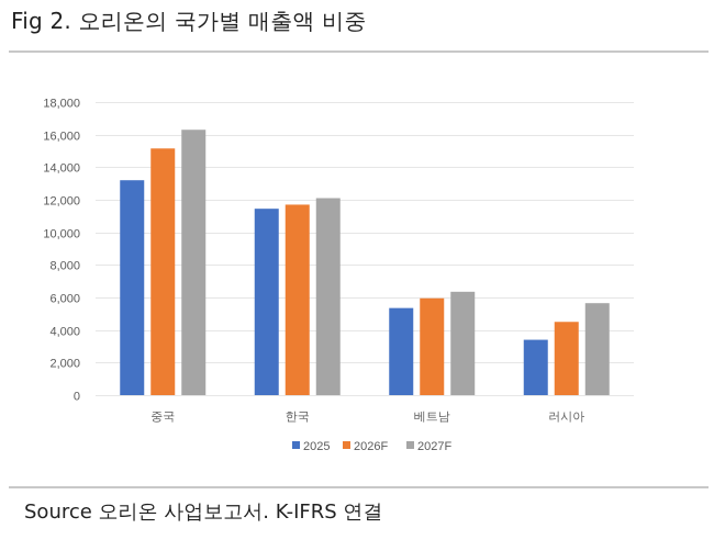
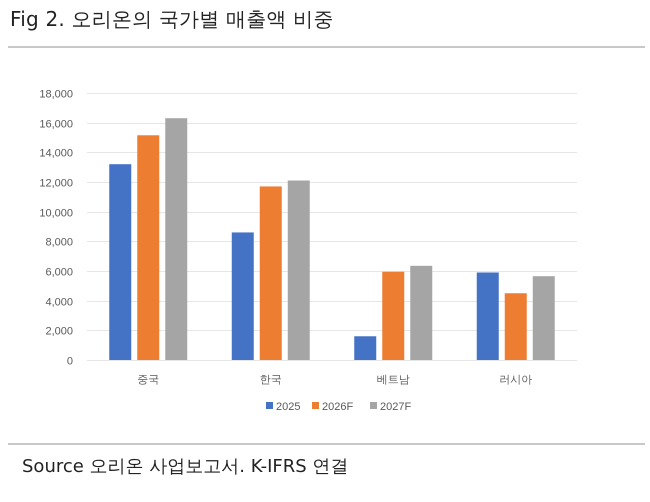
2025/한국: 11400 -> 8600
2025/베트남: 5400 -> 1600
2025/러시아: 3400 -> 5900
